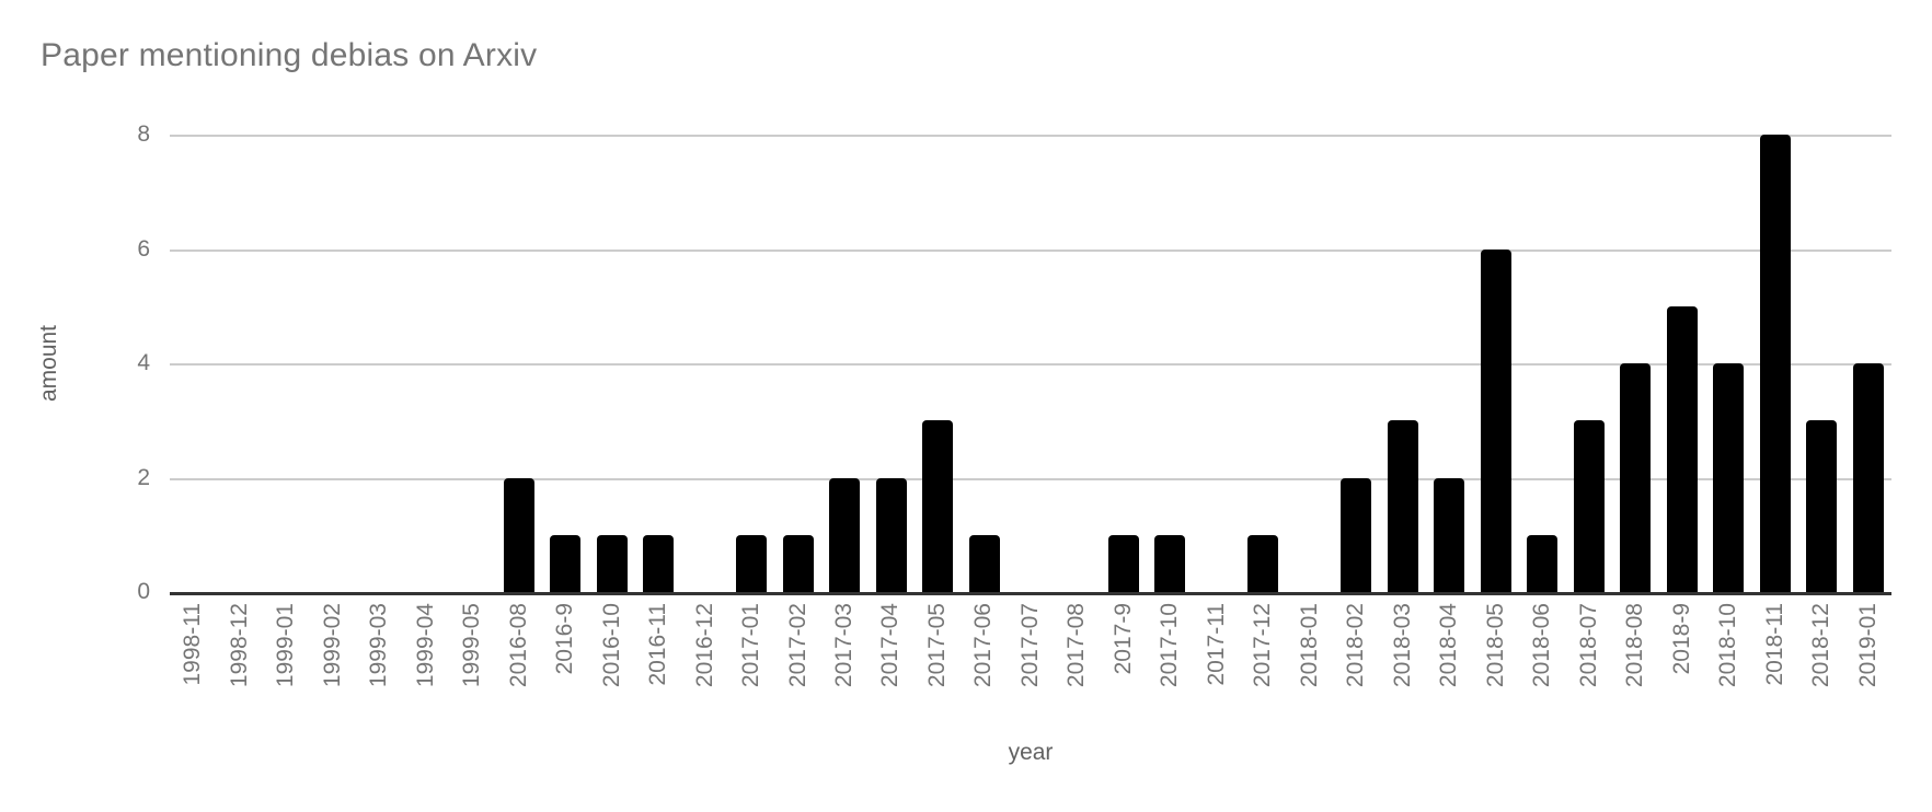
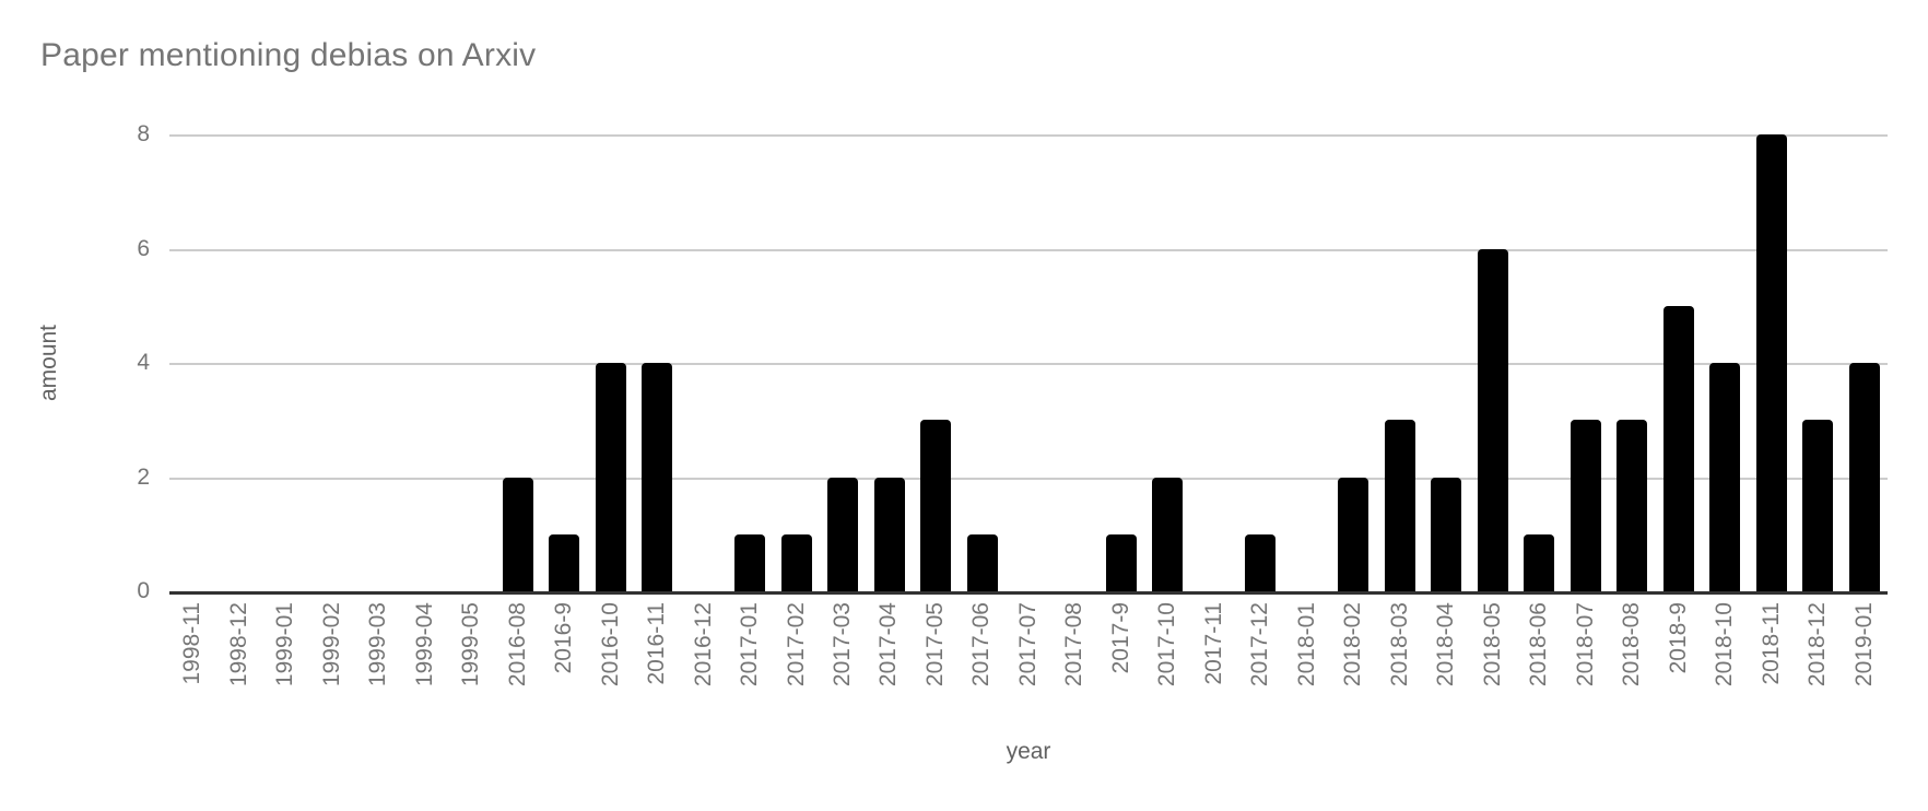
2016-10: 1 -> 4
2016-11: 1 -> 4
2017-10: 1 -> 2
2018-08: 4 -> 3
